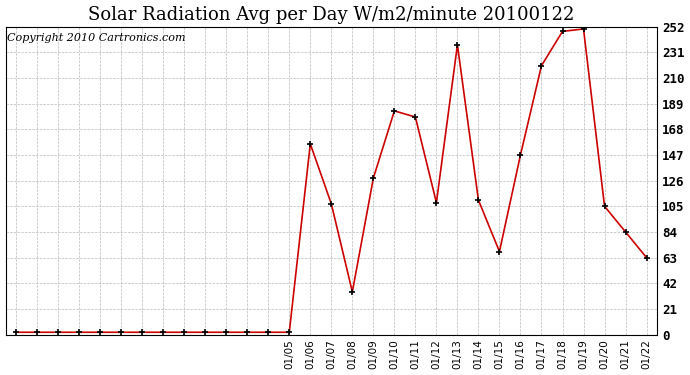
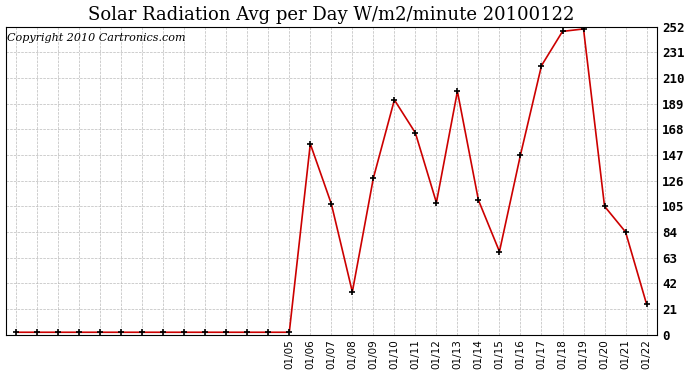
01/10: 183 -> 192
01/11: 178 -> 165
01/13: 237 -> 199
01/22: 63 -> 25
